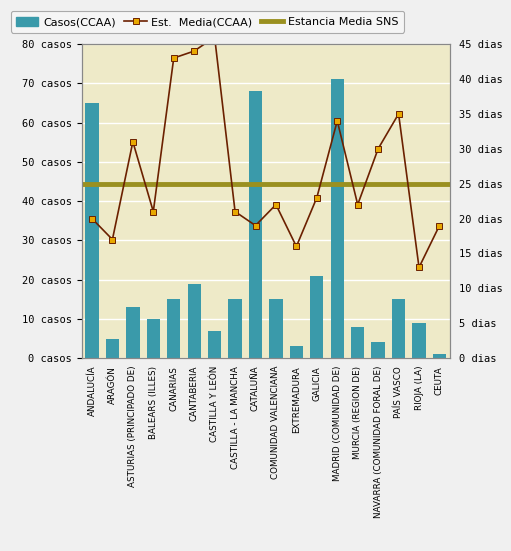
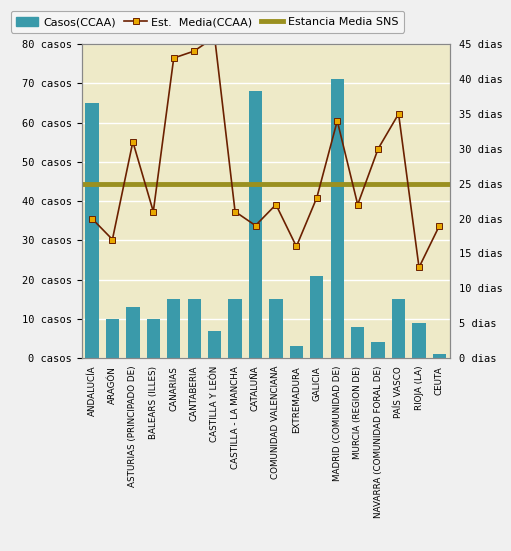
Casos(CCAA)/ARAGÓN: 5 casos -> 10 casos
Casos(CCAA)/CANTABERIA: 19 casos -> 15 casos
